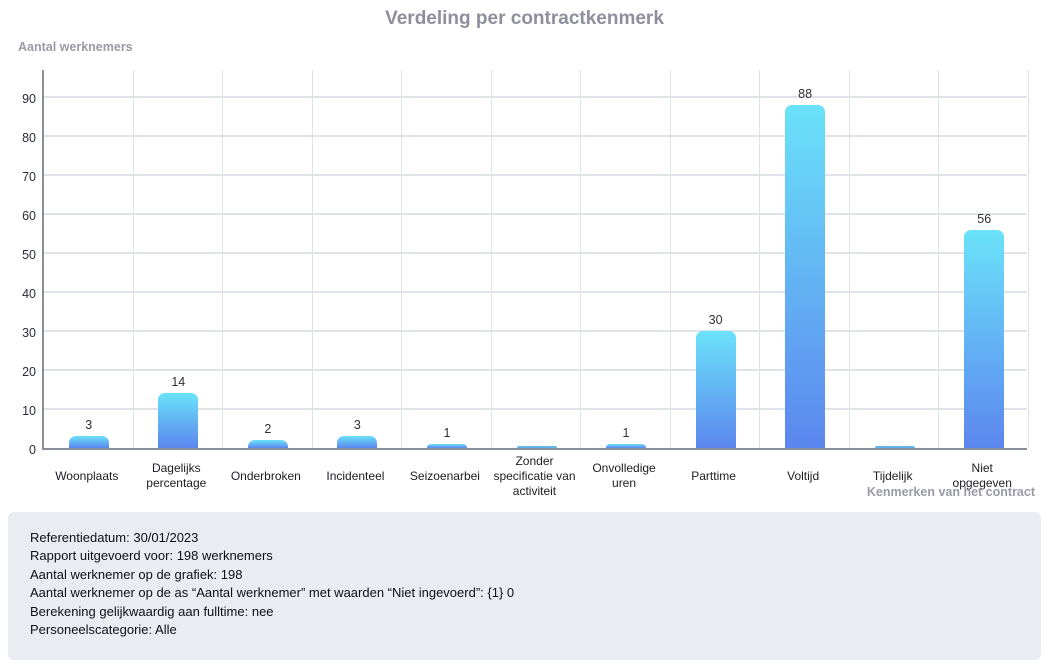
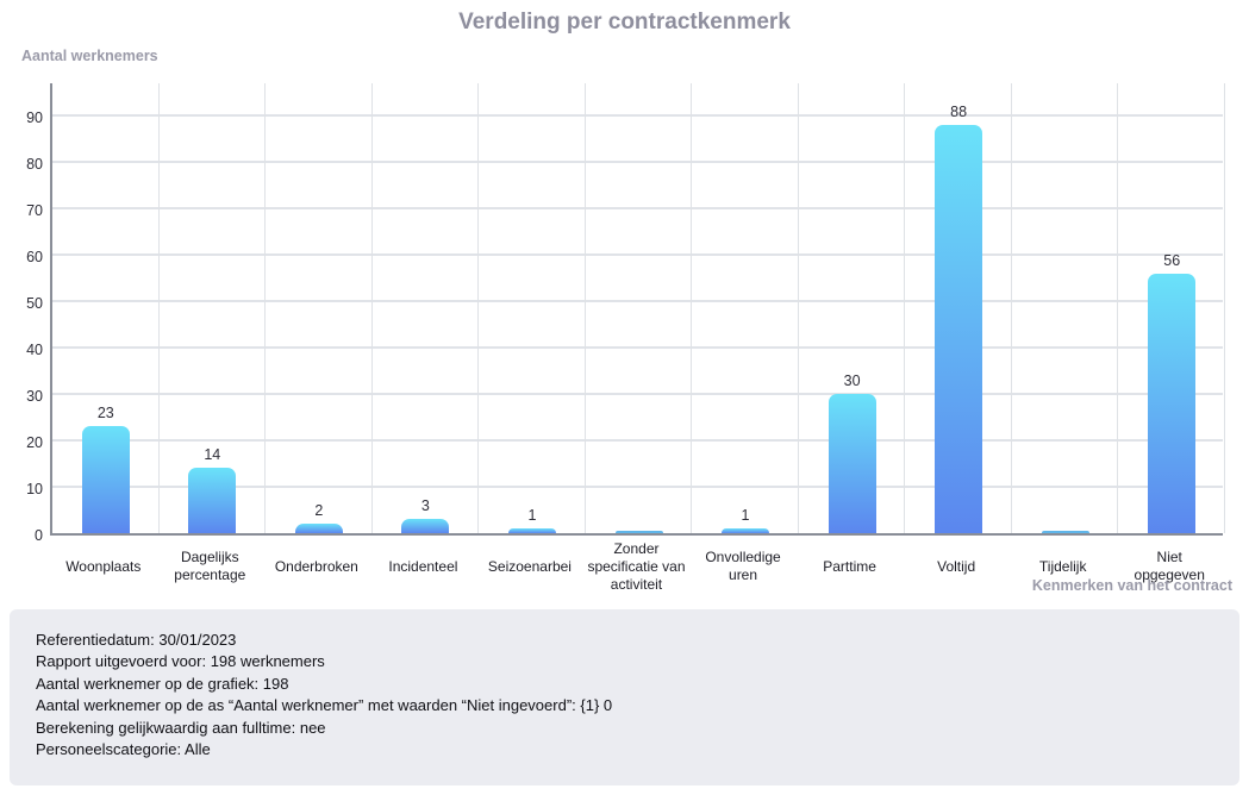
Woonplaats: 3 -> 23
